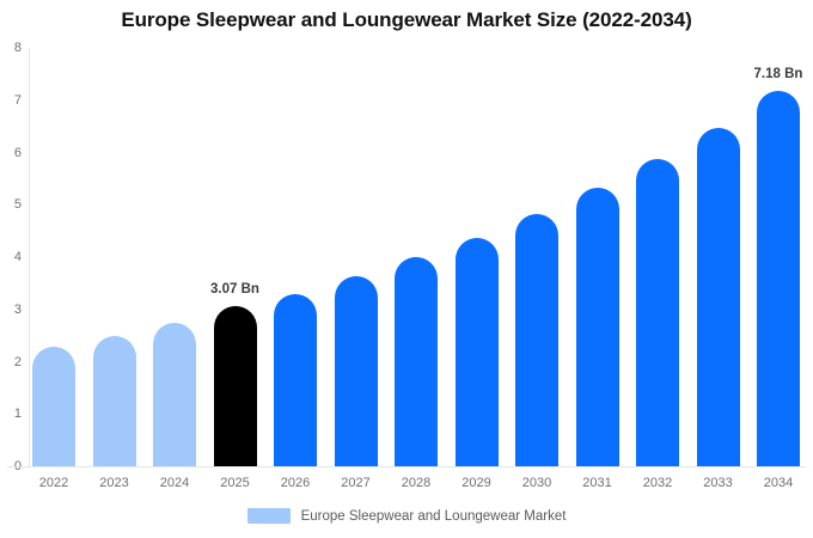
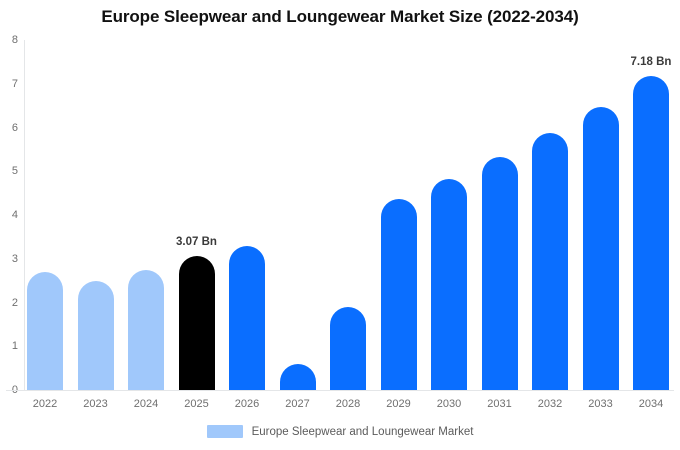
2022: 2.3 -> 2.7
2027: 3.6 -> 0.6
2028: 4.0 -> 1.9
